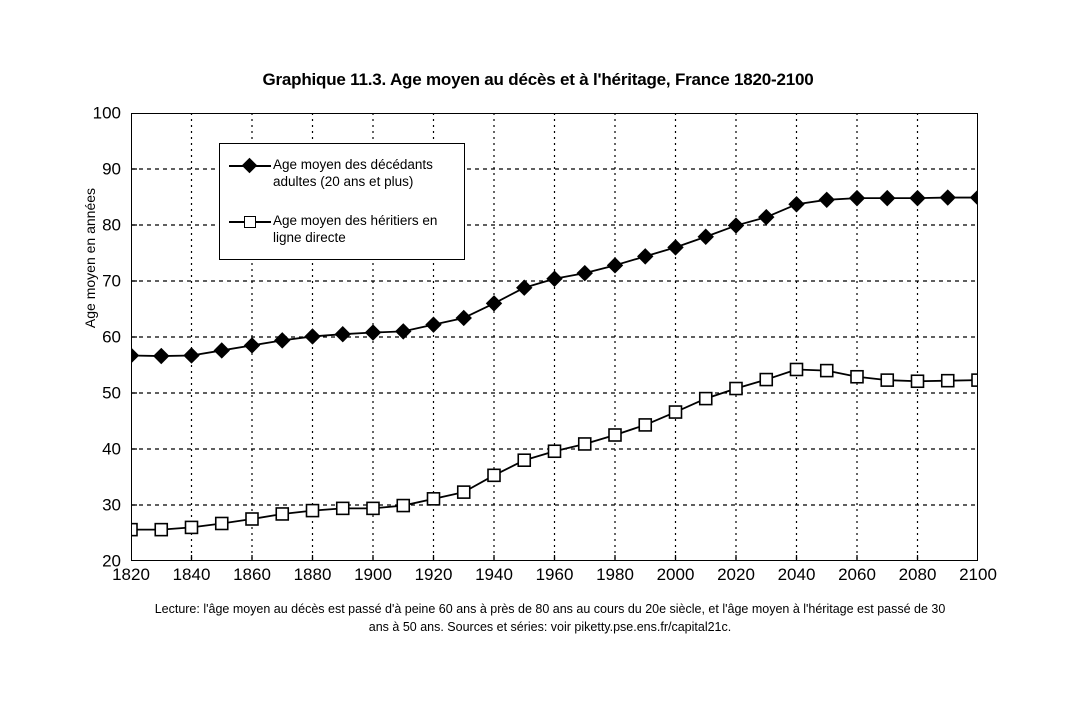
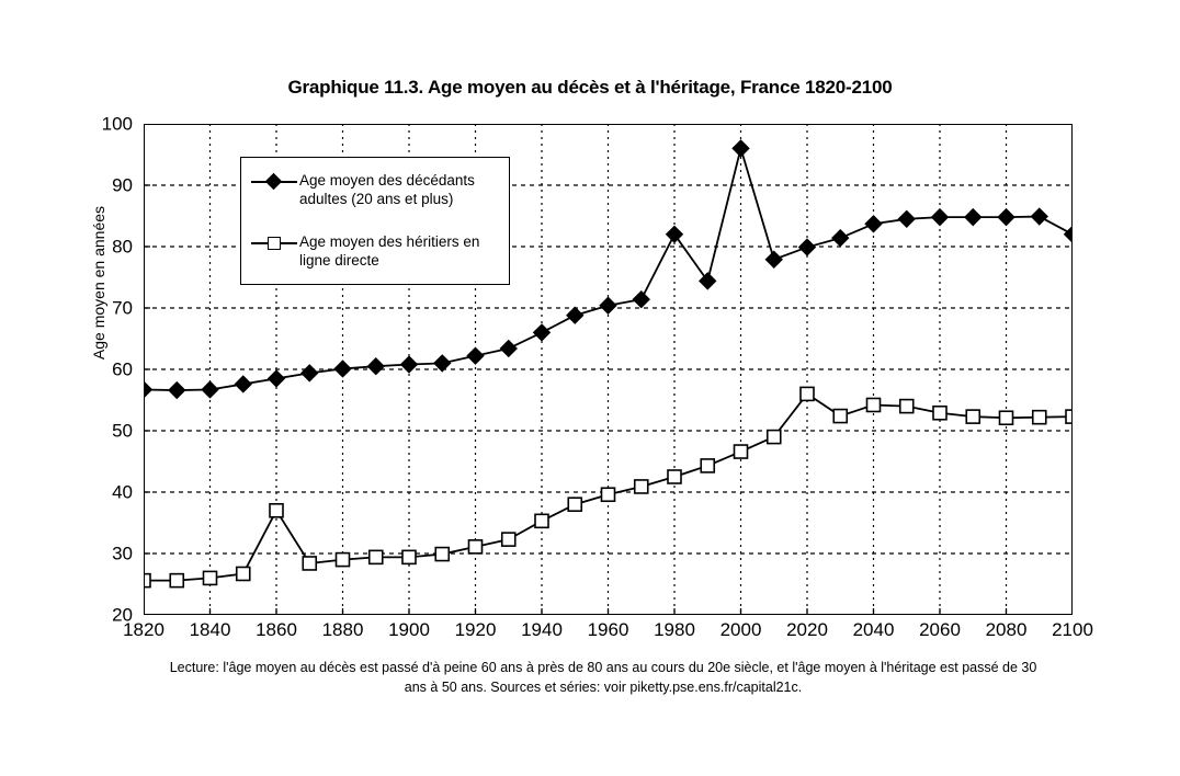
Age moyen des héritiers en ligne directe/1860: 28 -> 37
Age moyen des décédants adultes (20 ans et plus)/1980: 73 -> 82
Age moyen des décédants adultes (20 ans et plus)/2000: 76 -> 96
Age moyen des héritiers en ligne directe/2020: 51 -> 56
Age moyen des décédants adultes (20 ans et plus)/2100: 85 -> 82
